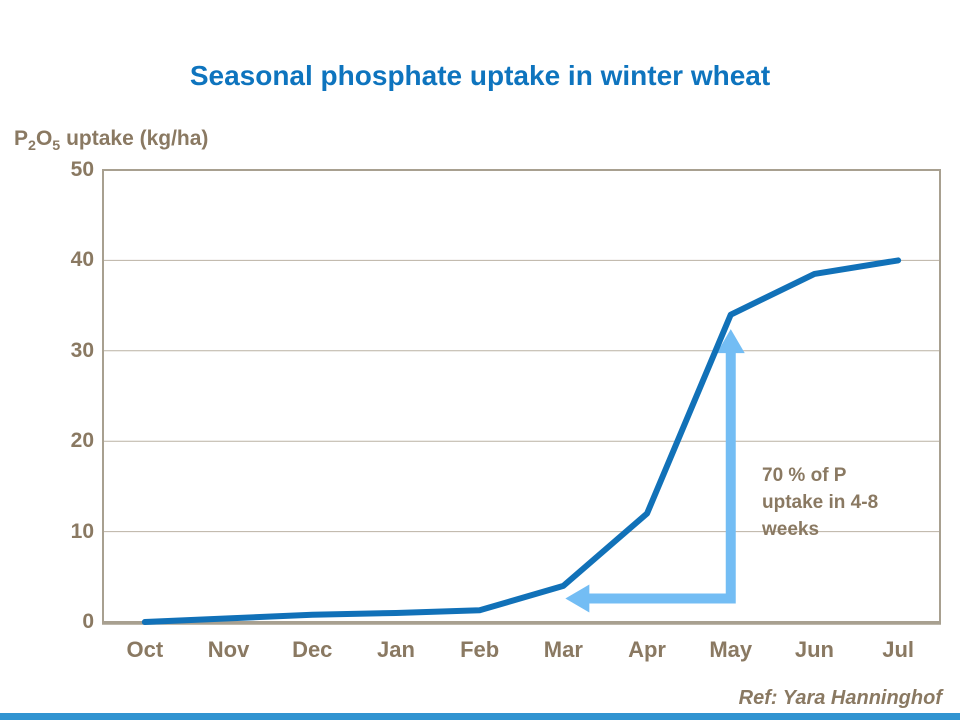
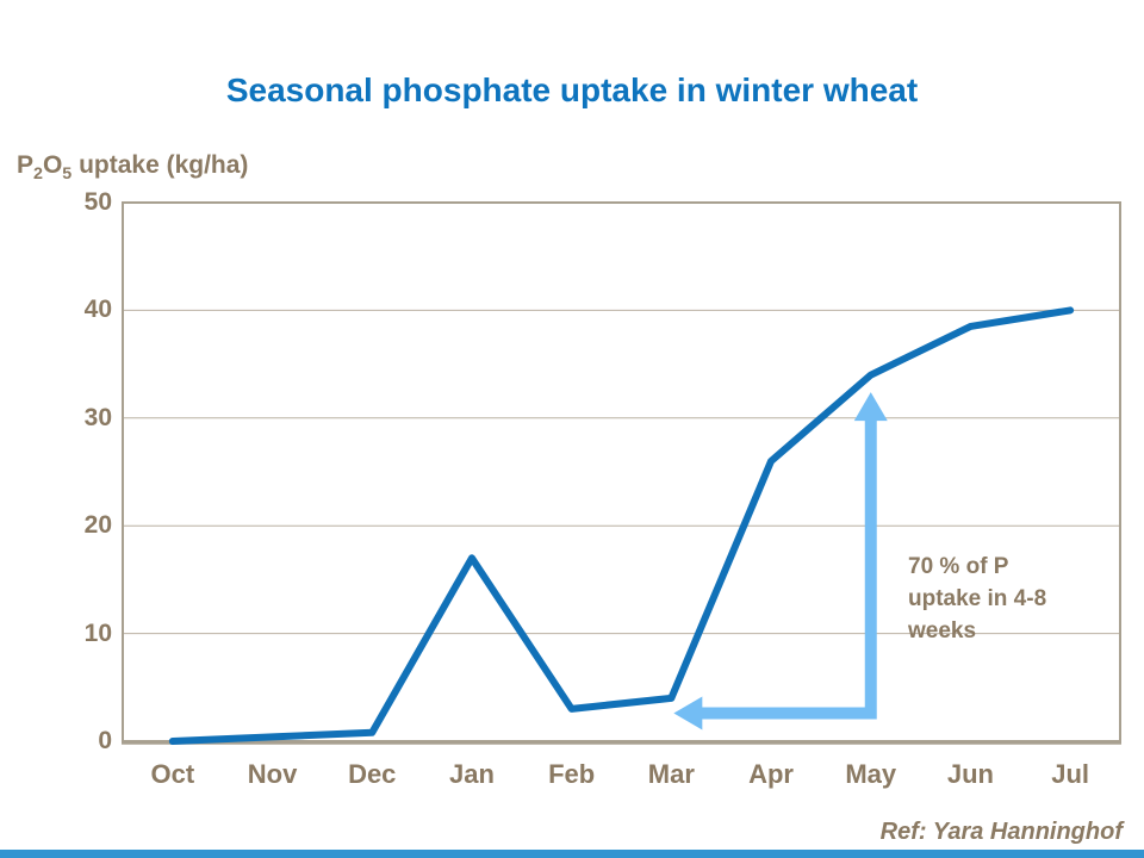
Jan: 1 -> 17
Feb: 1 -> 3
Apr: 12 -> 26
